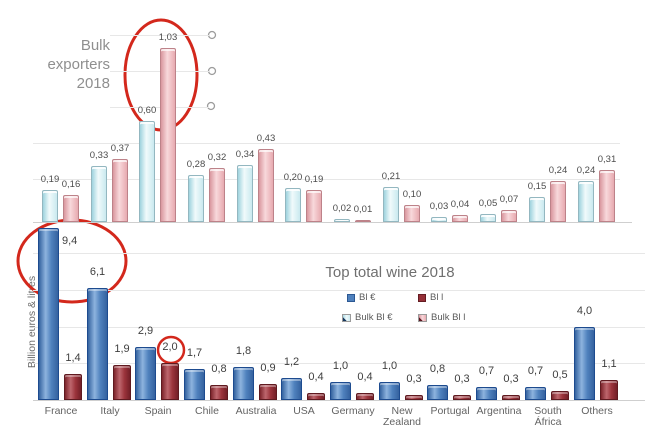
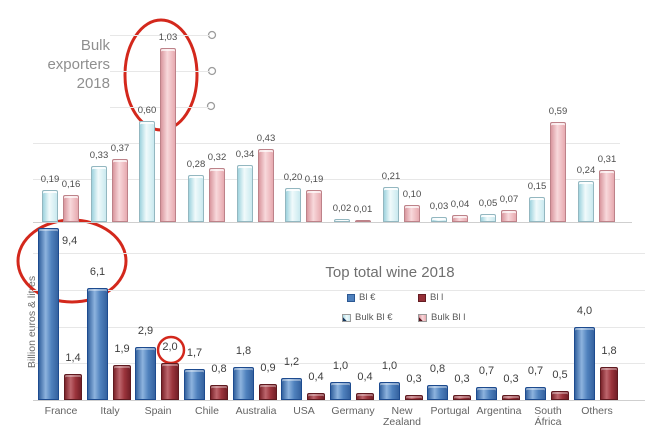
Bulk exporters 2018/Bulk Bl l/South África: 0,24 -> 0,59
Top total wine 2018/Bl l/Others: 1,1 -> 1,8
